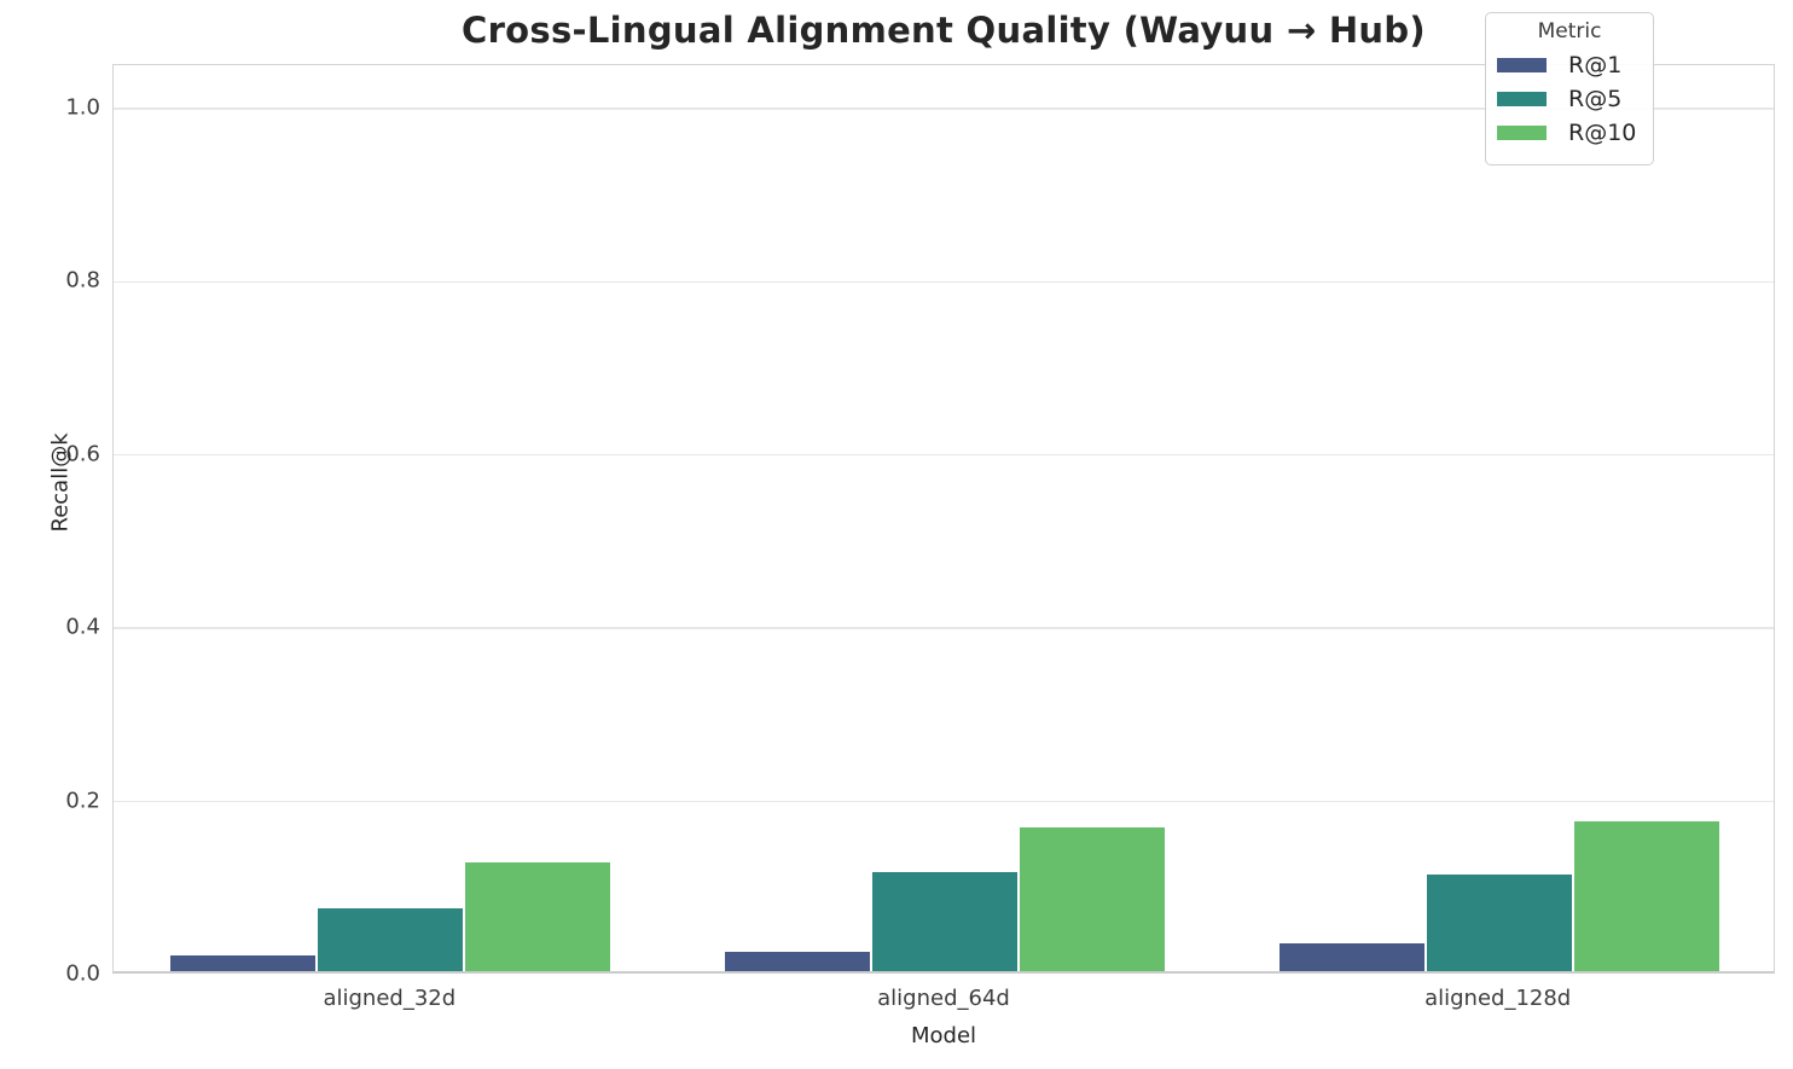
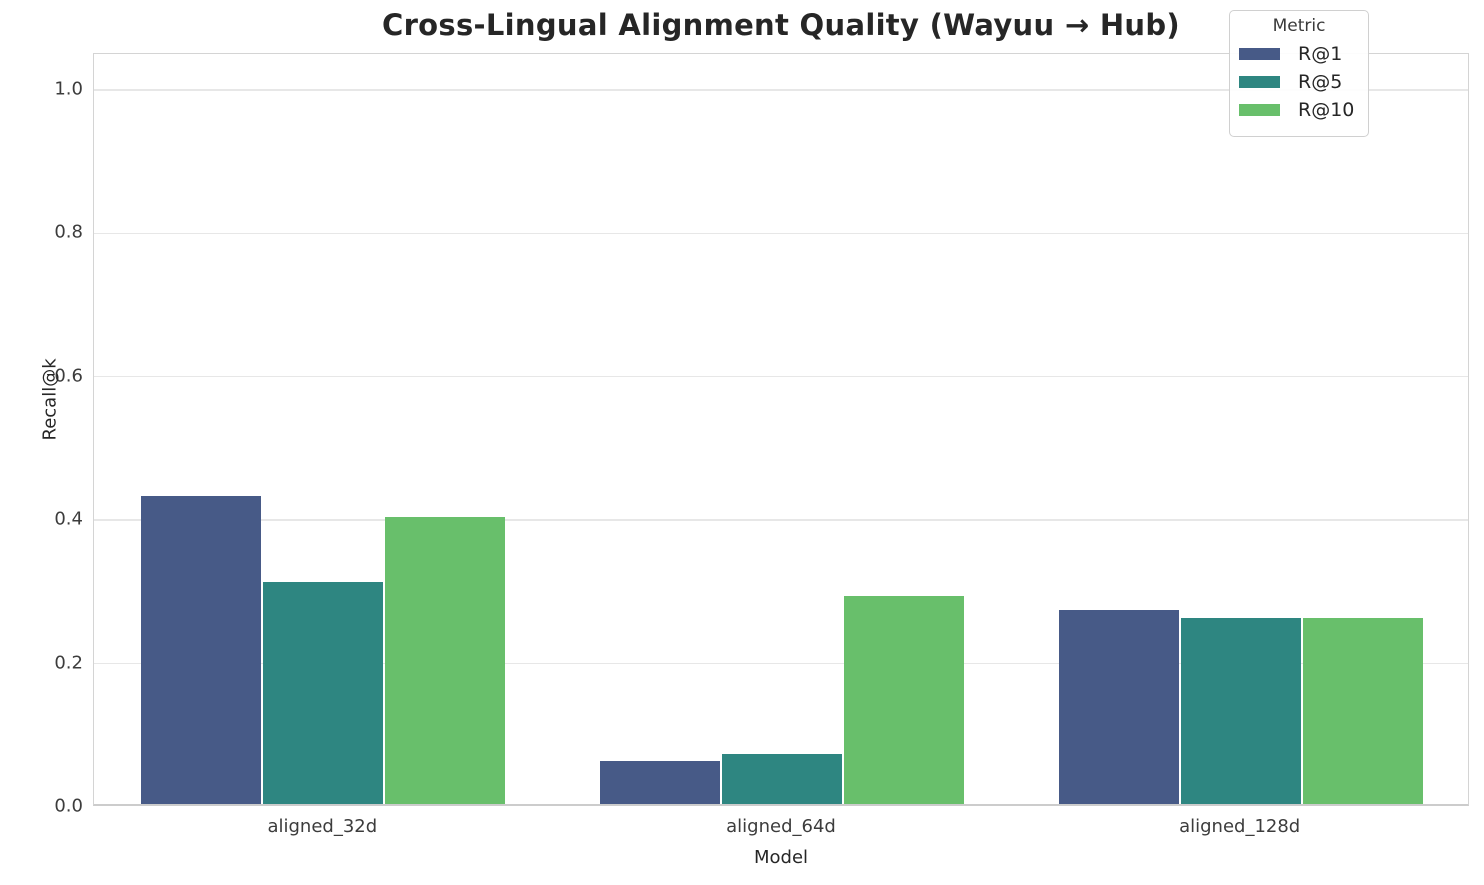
R@1/aligned_32d: 0.02 -> 0.43
R@5/aligned_32d: 0.07 -> 0.31
R@10/aligned_32d: 0.12 -> 0.40
R@1/aligned_64d: 0.02 -> 0.06
R@5/aligned_64d: 0.11 -> 0.07
R@10/aligned_64d: 0.17 -> 0.29
R@1/aligned_128d: 0.03 -> 0.27
R@5/aligned_128d: 0.11 -> 0.26
R@10/aligned_128d: 0.17 -> 0.26
